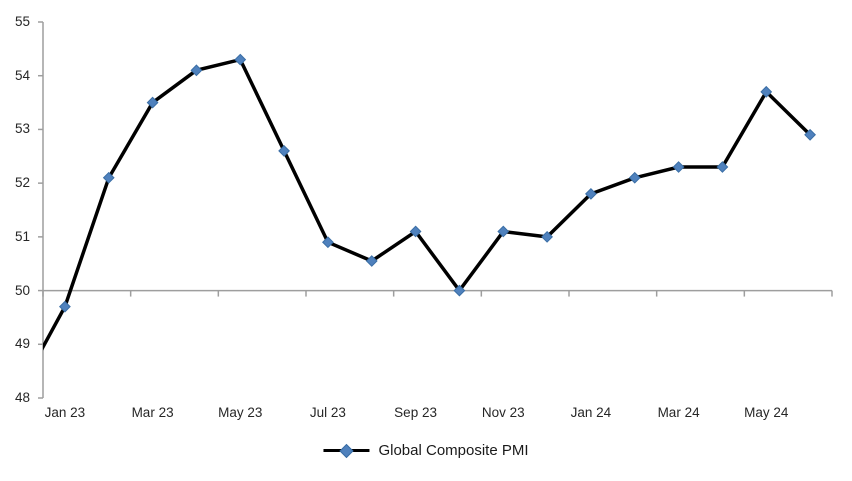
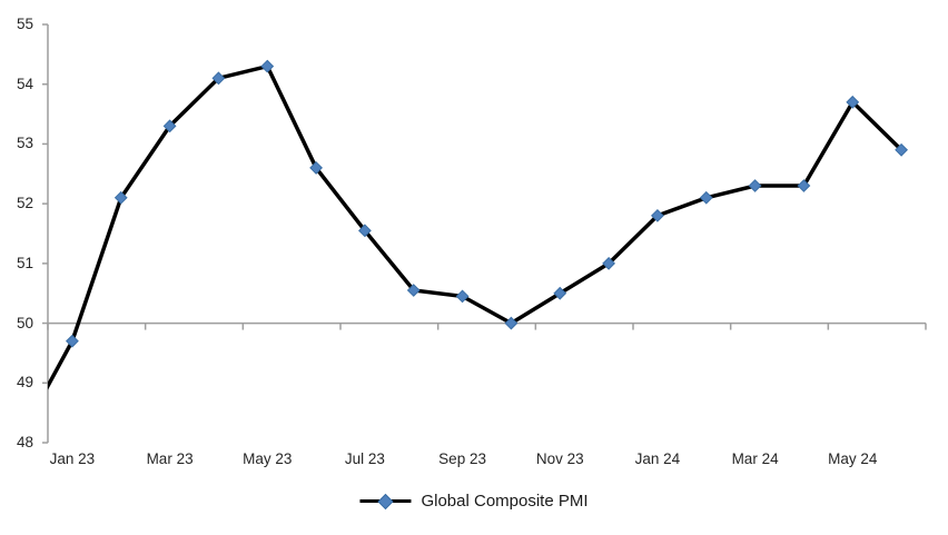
Mar 23: 53.5 -> 53.3
Jul 23: 50.9 -> 51.5
Sep 23: 51.1 -> 50.5
Nov 23: 51.1 -> 50.5
